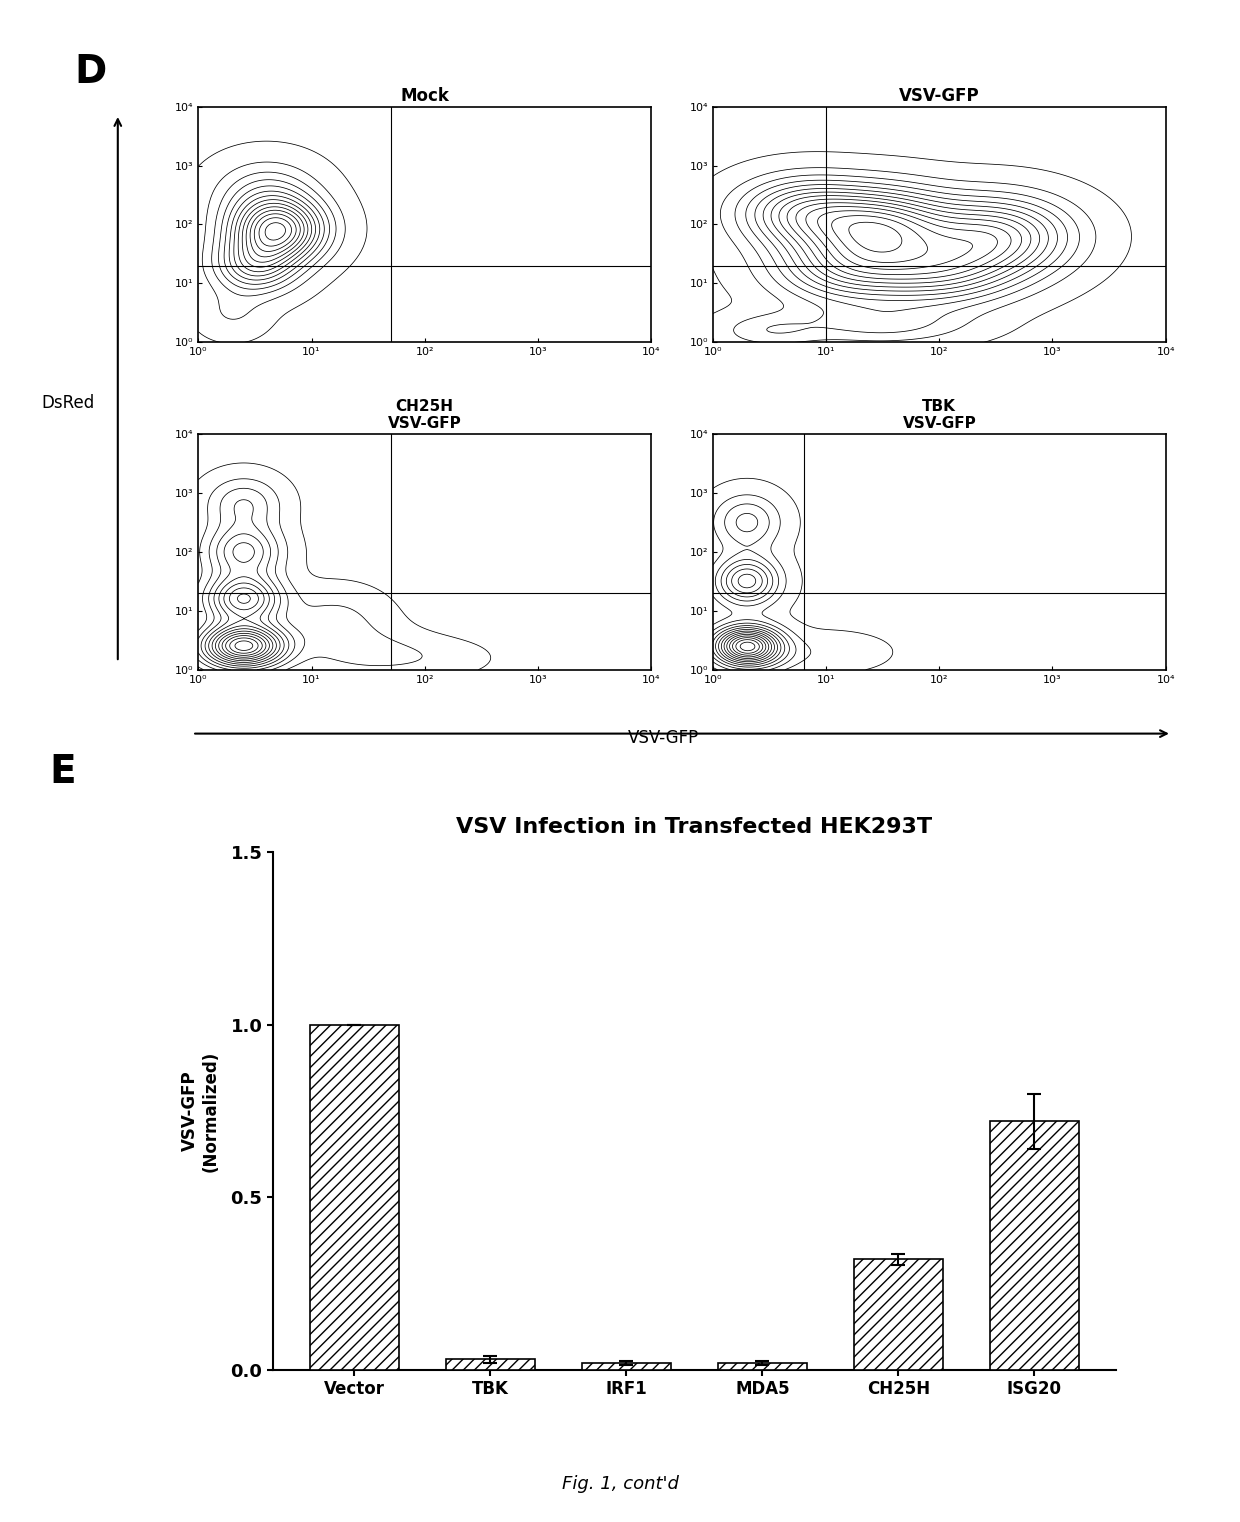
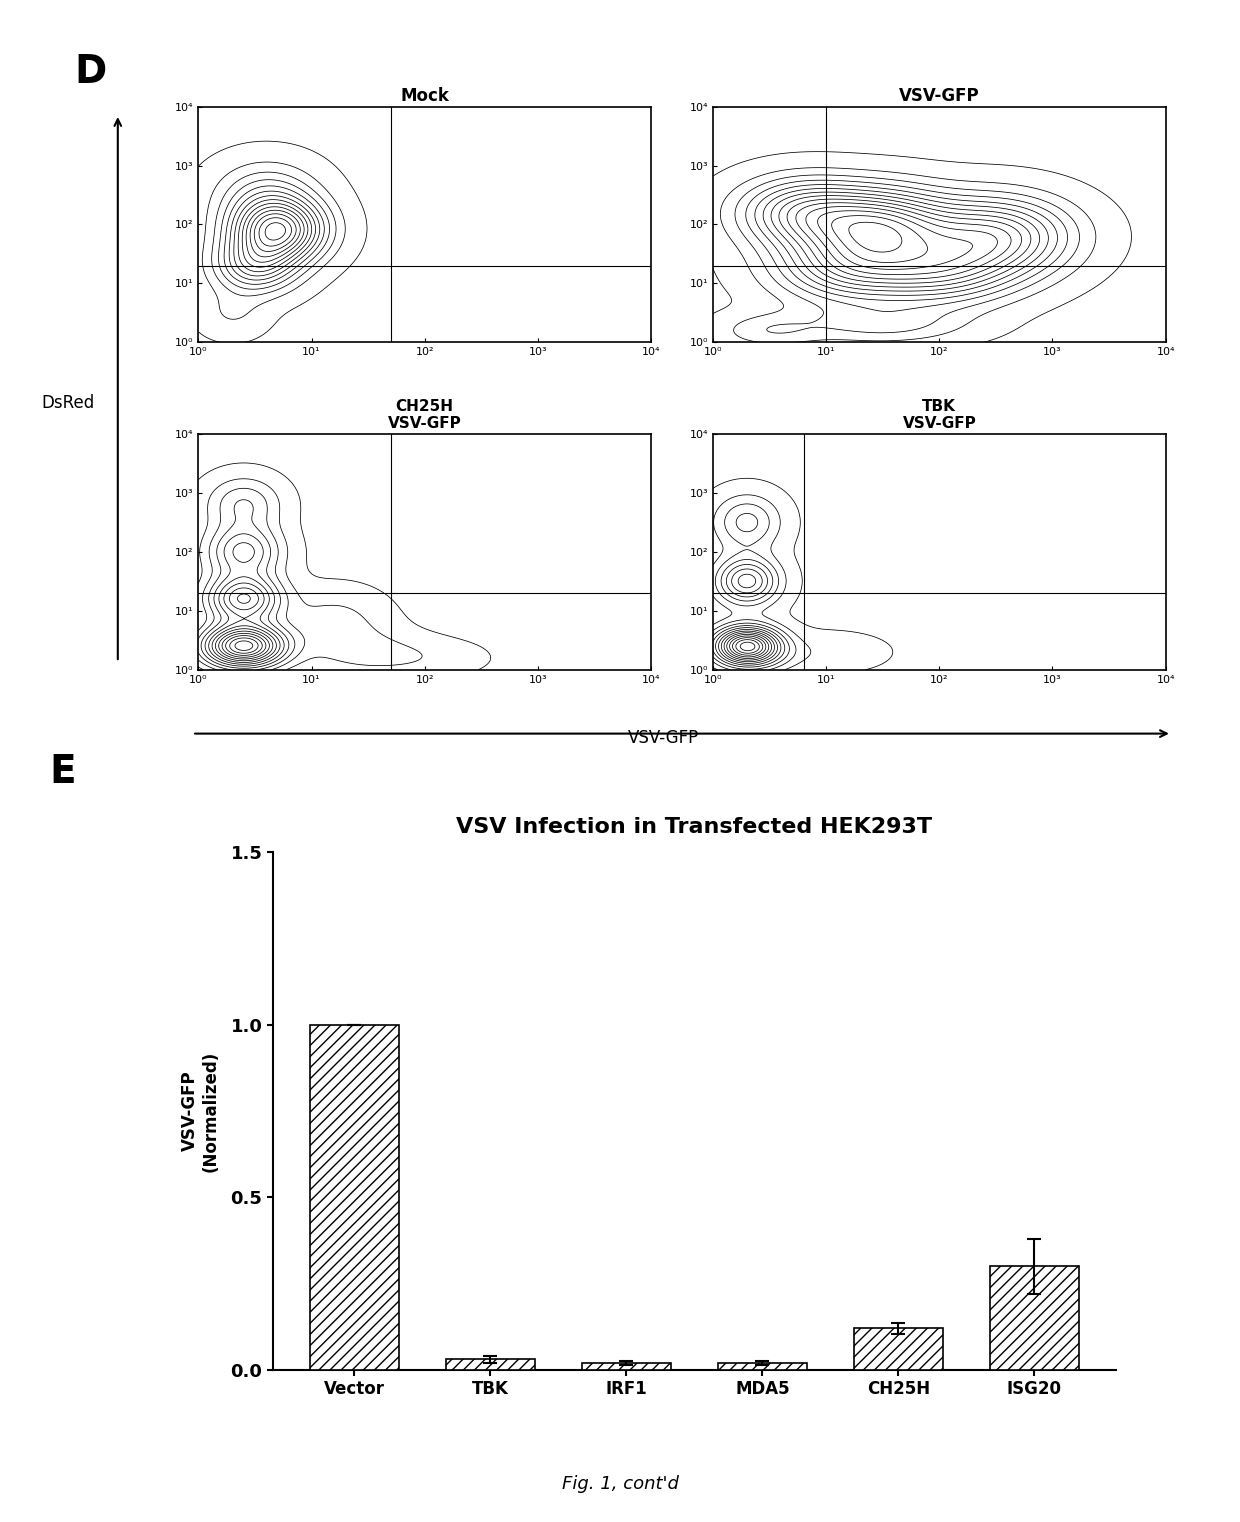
CH25H: 0.32 -> 0.12
ISG20: 0.72 -> 0.30
